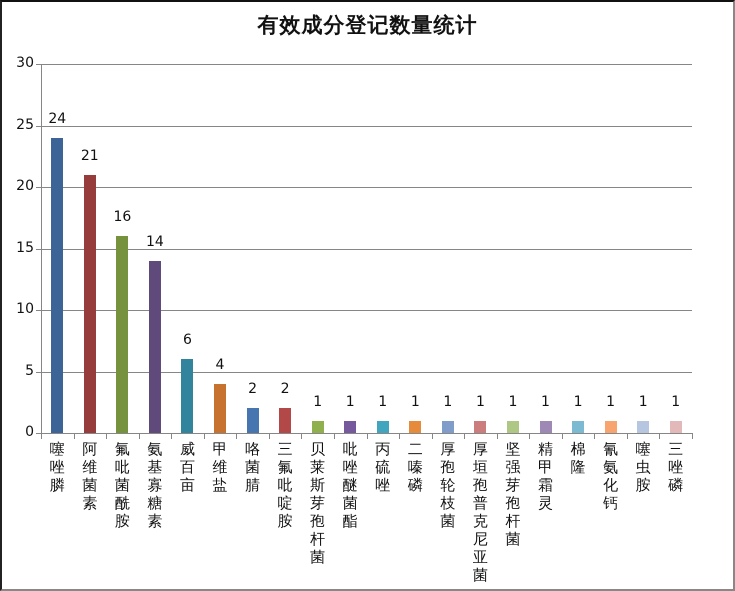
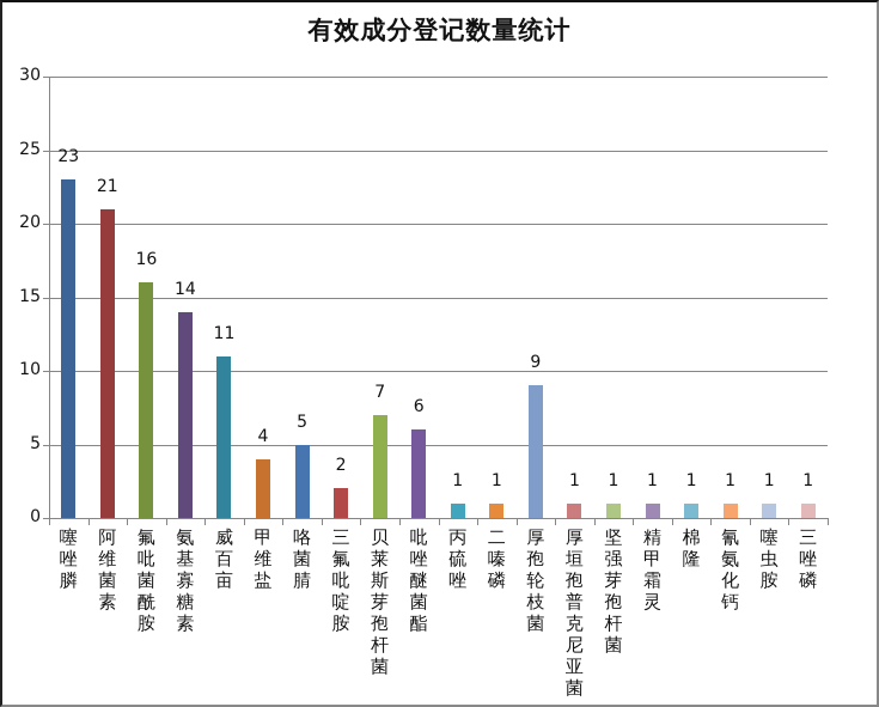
噻唑膦: 24 -> 23
威百亩: 6 -> 11
咯菌腈: 2 -> 5
贝莱斯芽孢杆菌: 1 -> 7
吡唑醚菌酯: 1 -> 6
厚孢轮枝菌: 1 -> 9
